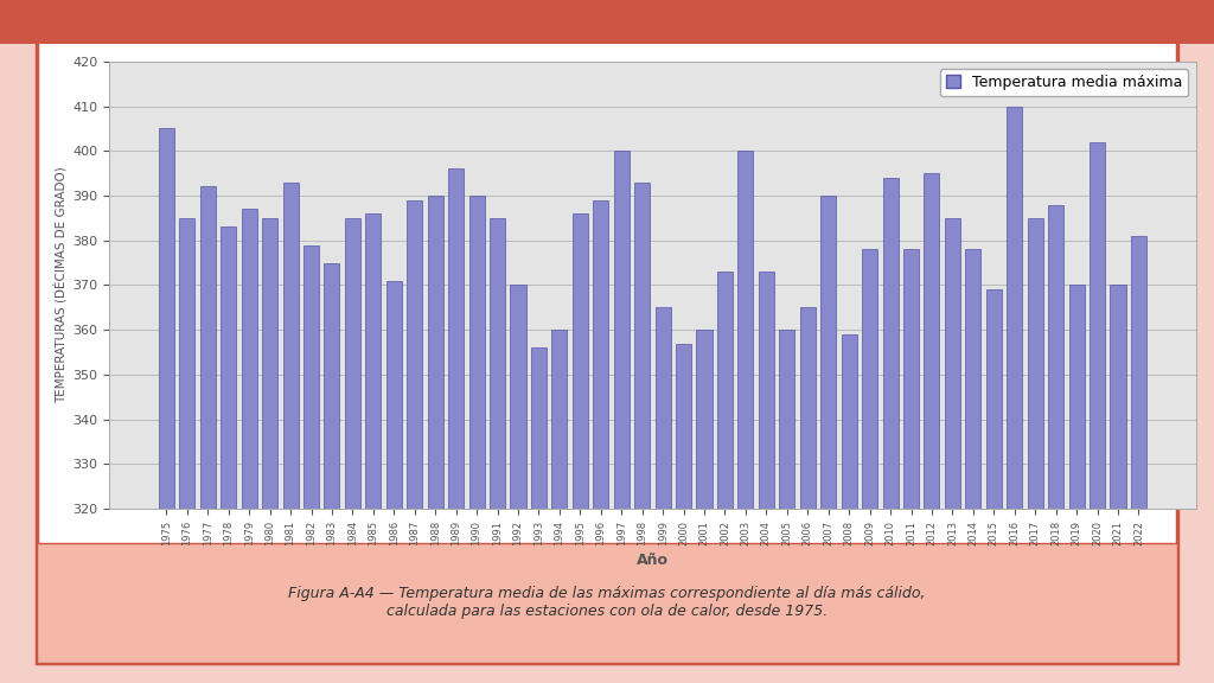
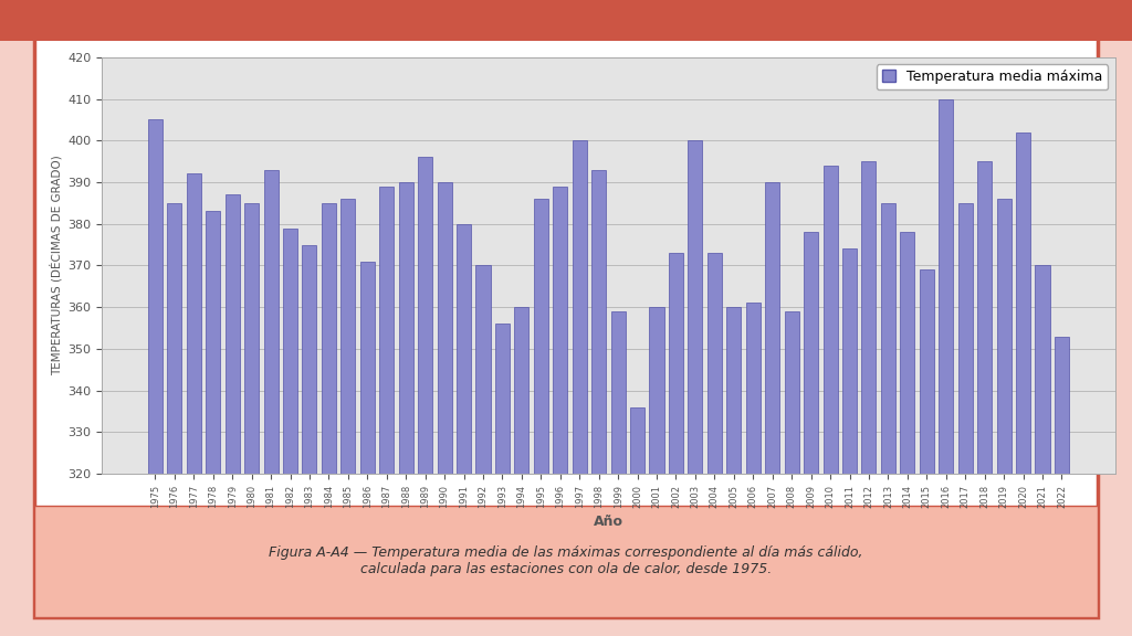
1991: 385 -> 380
1999: 365 -> 359
2000: 357 -> 336
2006: 365 -> 361
2011: 378 -> 374
2018: 388 -> 395
2019: 370 -> 386
2022: 381 -> 353
